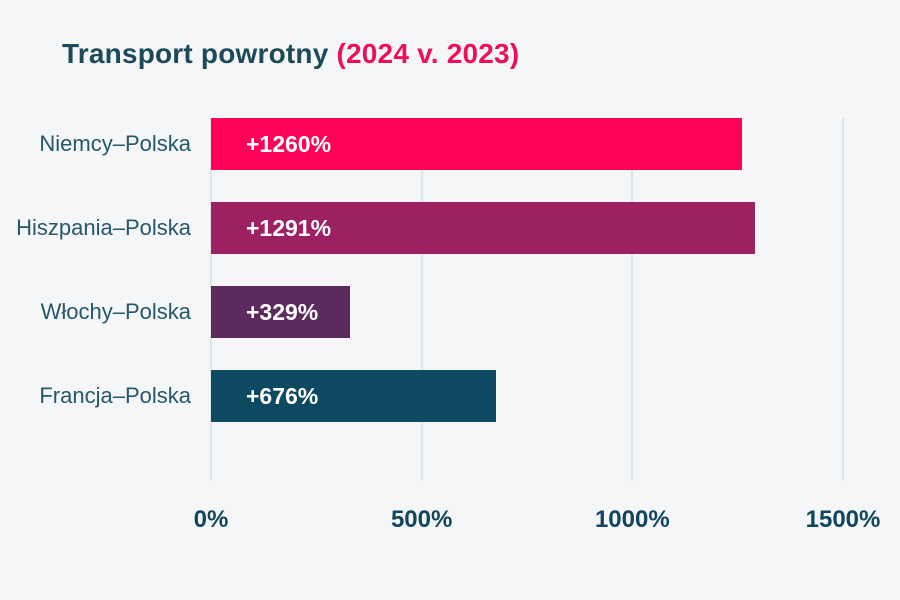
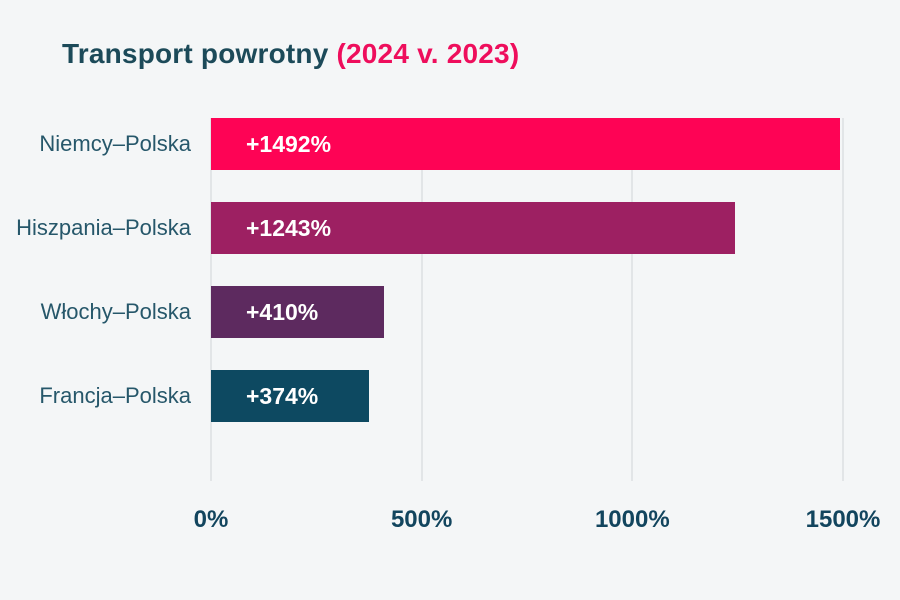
Niemcy–Polska: +1260% -> +1492%
Hiszpania–Polska: +1291% -> +1243%
Włochy–Polska: +329% -> +410%
Francja–Polska: +676% -> +374%
